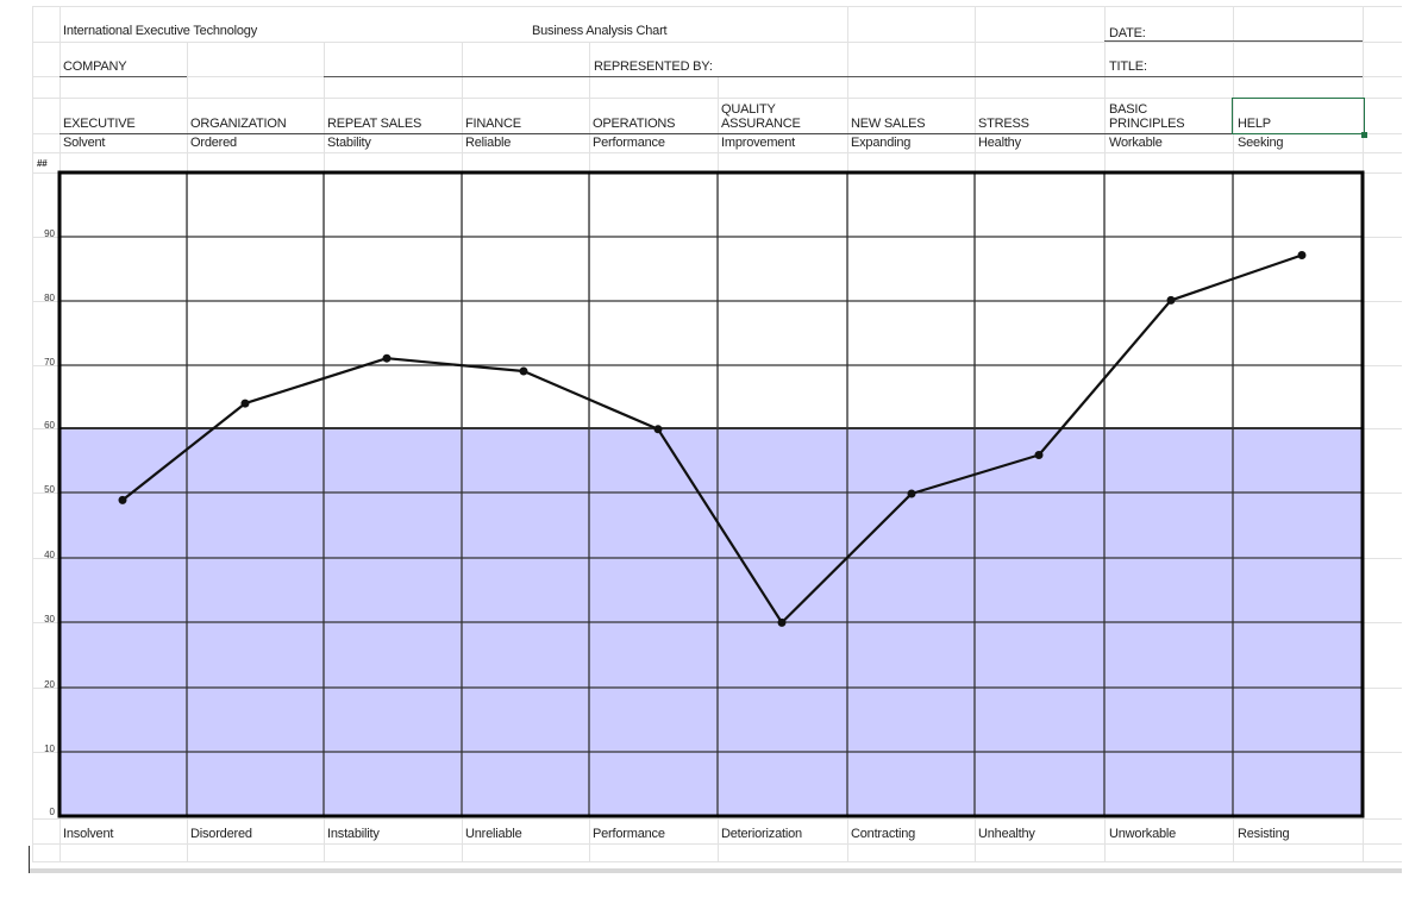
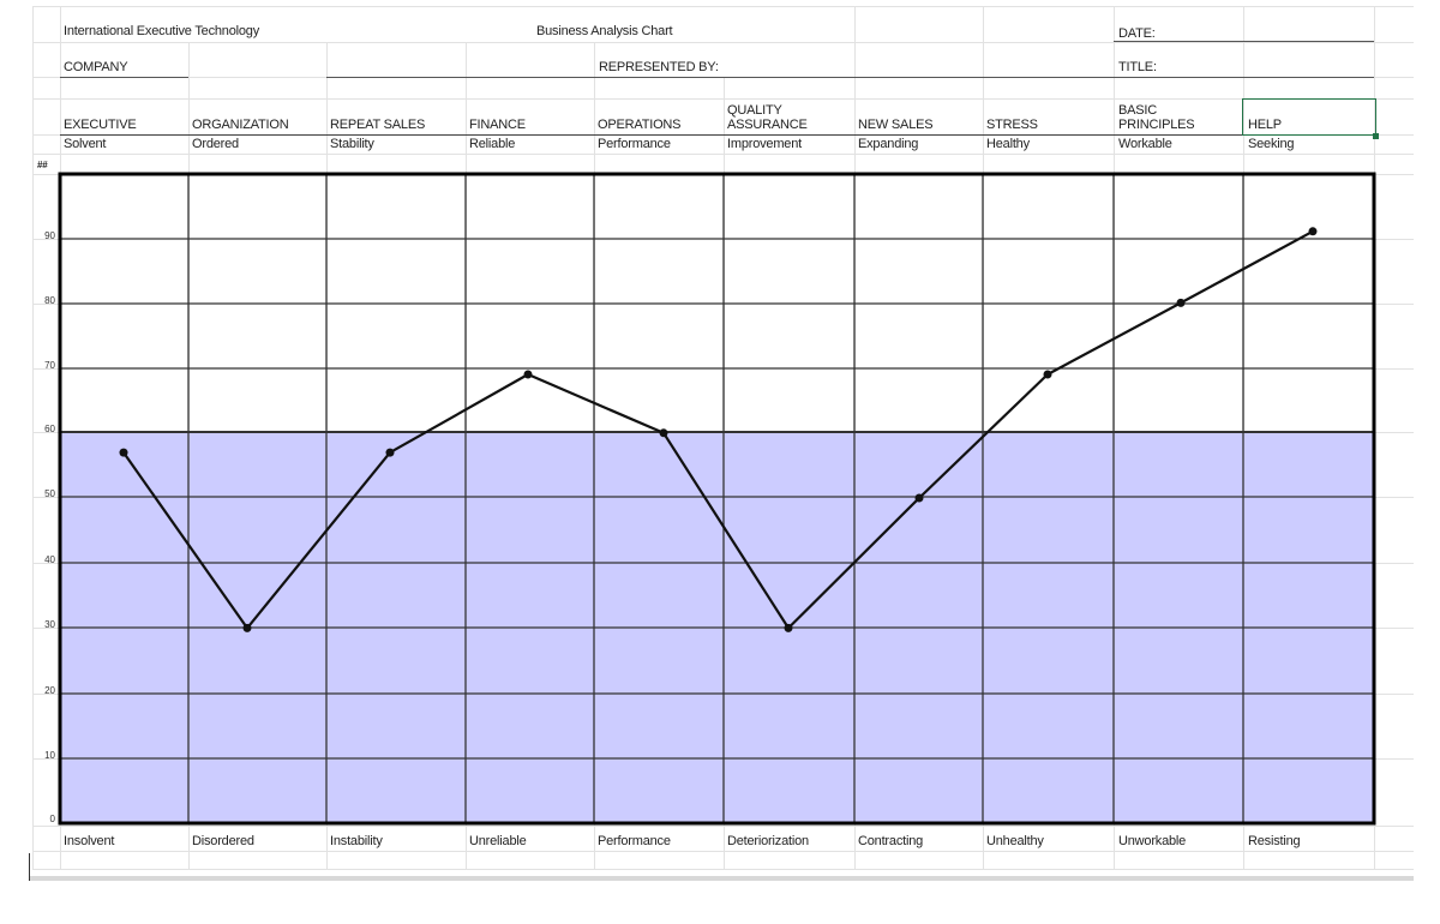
EXECUTIVE: 49 -> 57
ORGANIZATION: 64 -> 30
REPEAT SALES: 71 -> 57
STRESS: 56 -> 69
HELP: 87 -> 91
